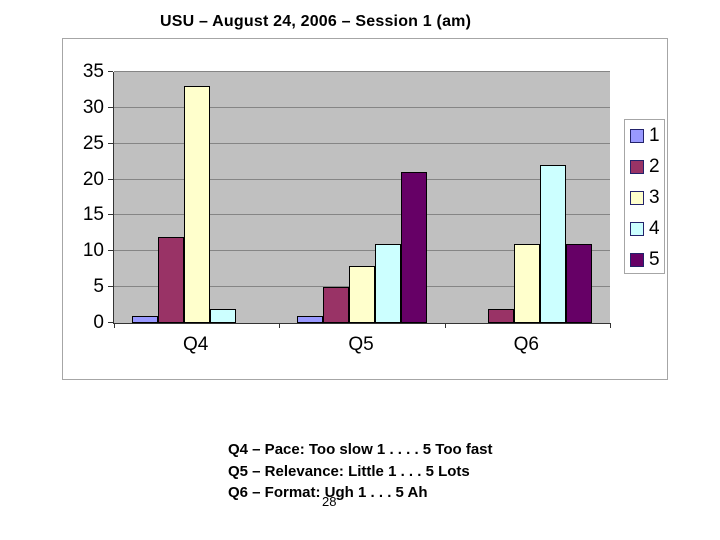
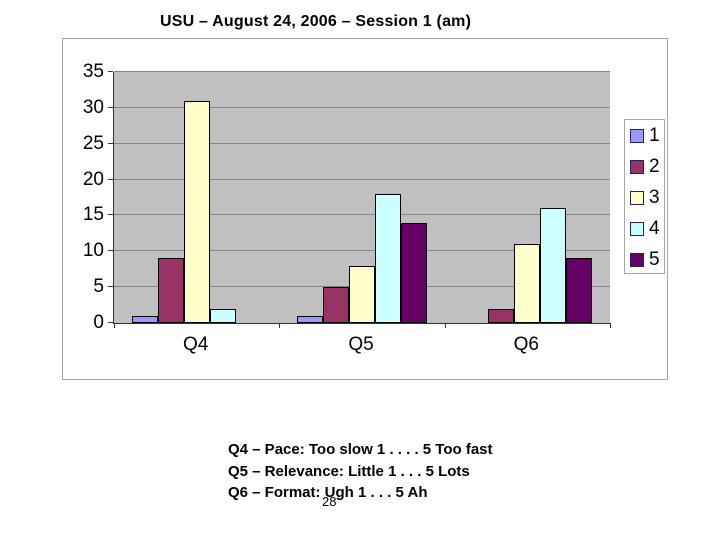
2/Q4: 12 -> 9
3/Q4: 33 -> 31
4/Q5: 11 -> 18
5/Q5: 21 -> 14
4/Q6: 22 -> 16
5/Q6: 11 -> 9
